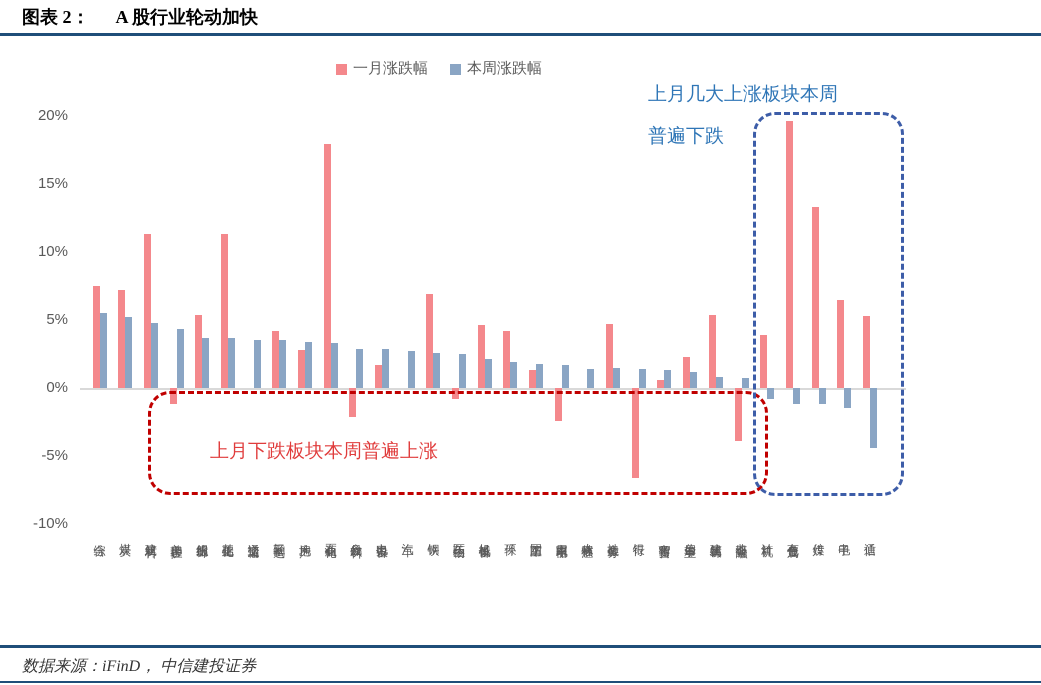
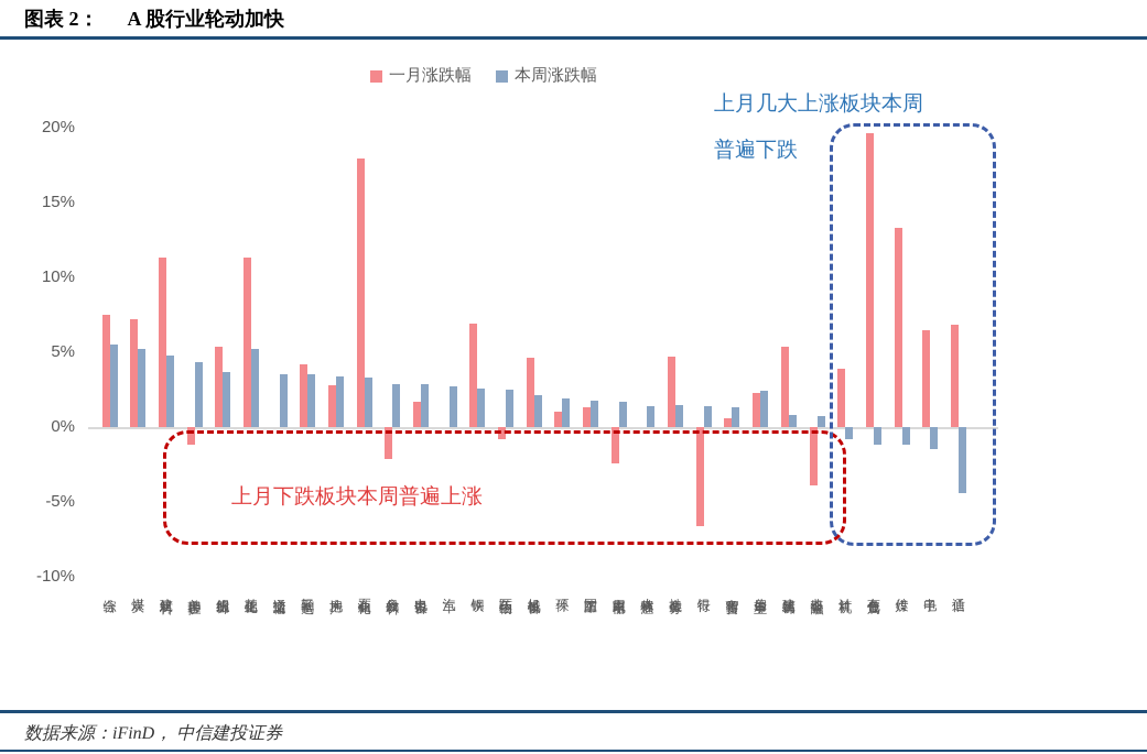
本周涨跌幅/基础化工: 3.7% -> 5.2%
一月涨跌幅/环保: 4.2% -> 1.0%
本周涨跌幅/公用事业: 1.2% -> 2.4%
一月涨跌幅/通信: 5.3% -> 6.8%
